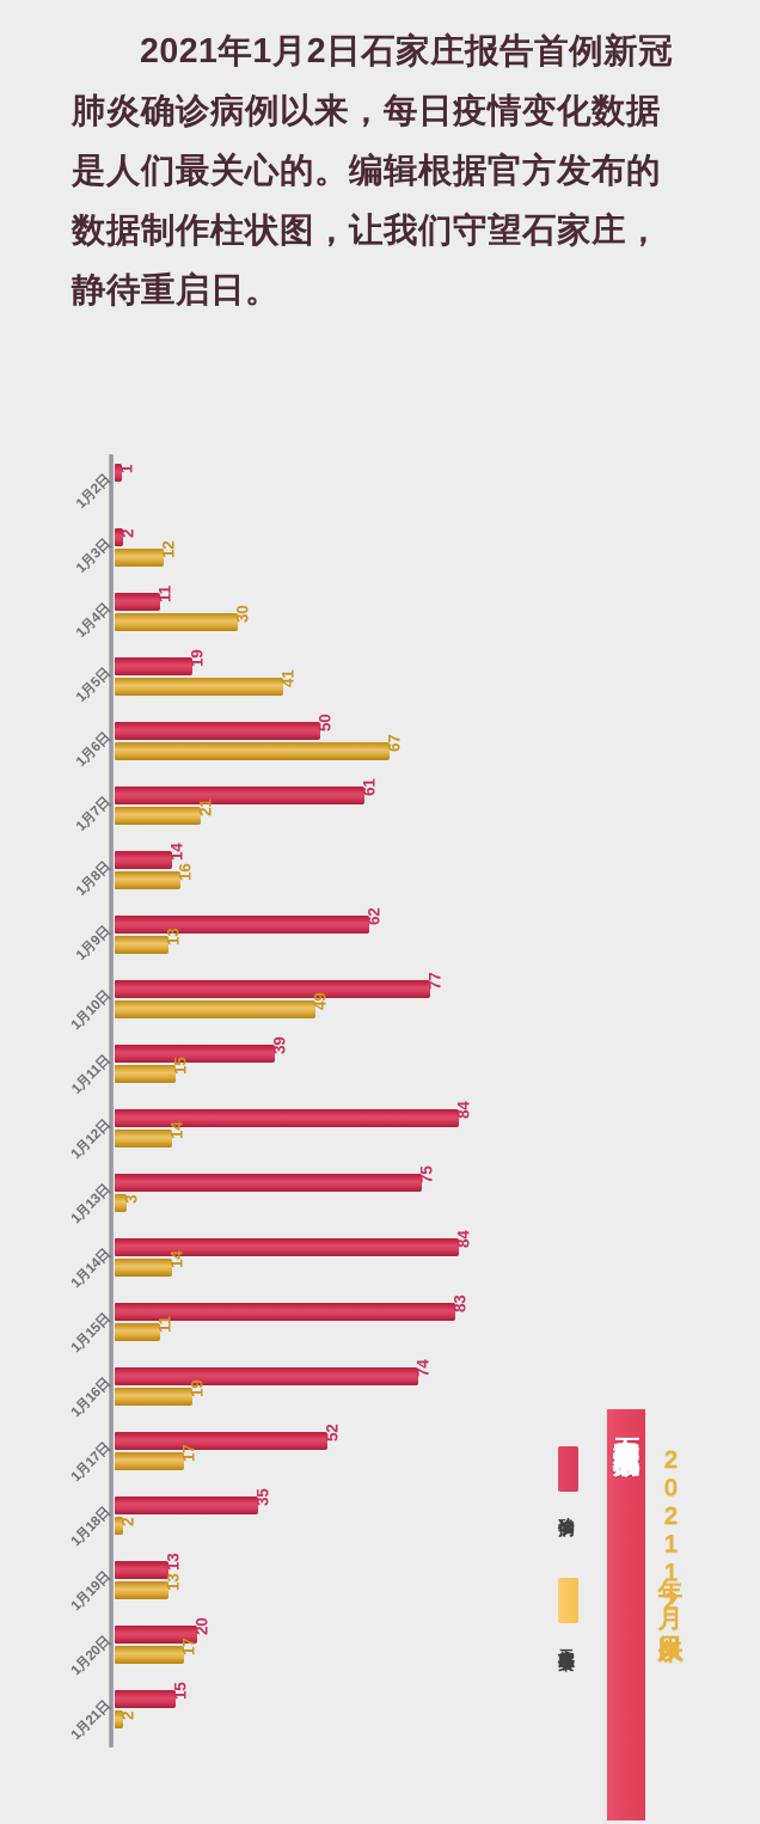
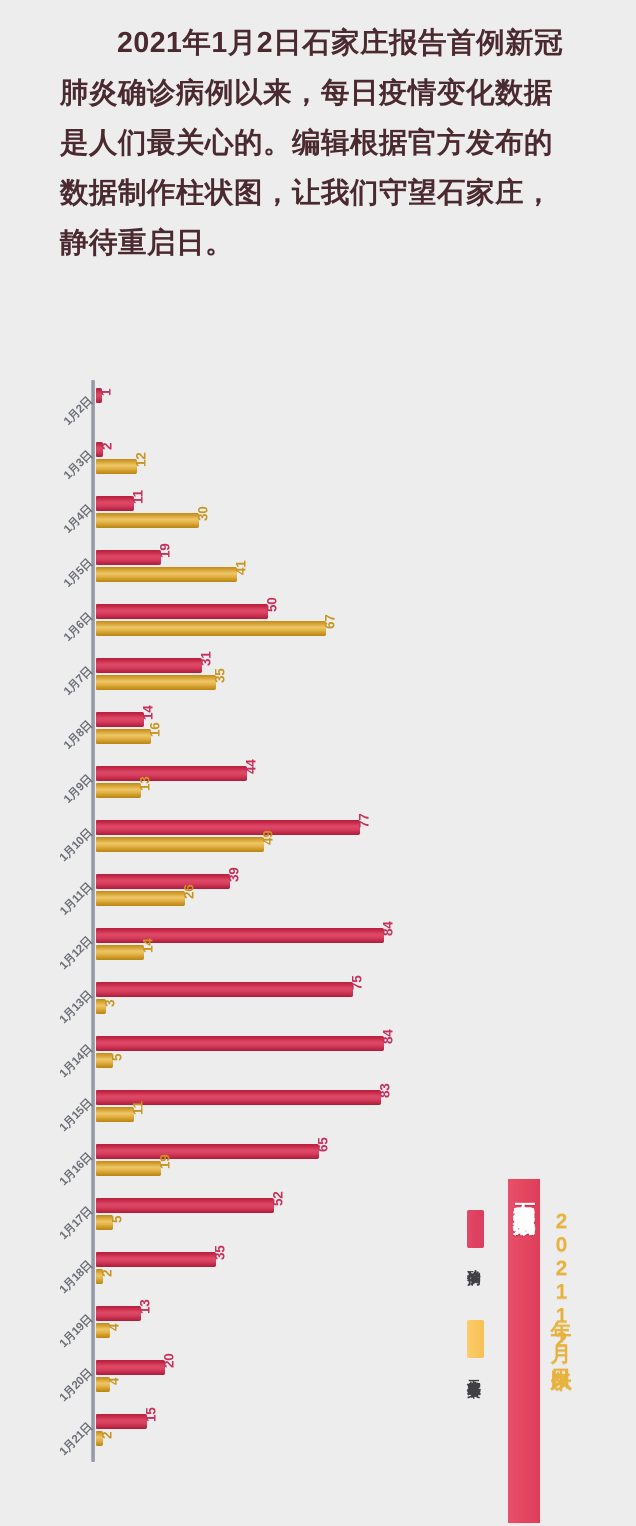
确诊病例/1月7日: 61 -> 31
无症状感染者/1月7日: 21 -> 35
确诊病例/1月9日: 62 -> 44
无症状感染者/1月11日: 15 -> 26
无症状感染者/1月14日: 14 -> 5
确诊病例/1月16日: 74 -> 65
无症状感染者/1月17日: 17 -> 5
无症状感染者/1月19日: 13 -> 4
无症状感染者/1月20日: 17 -> 4
